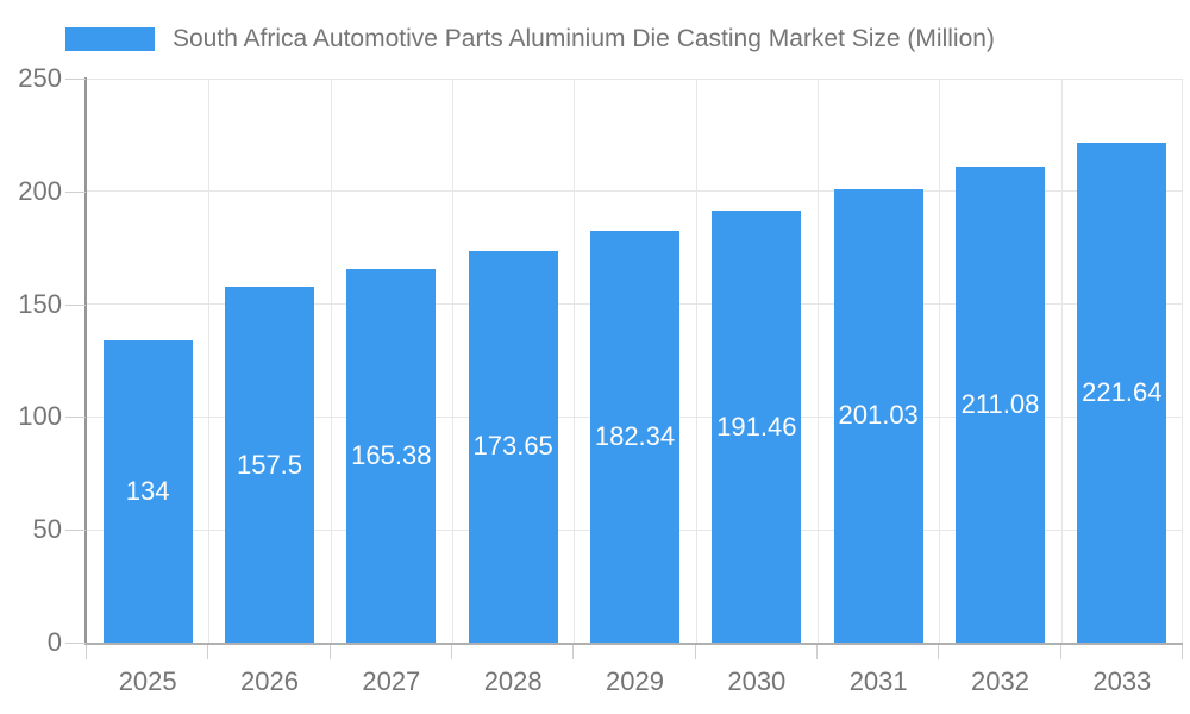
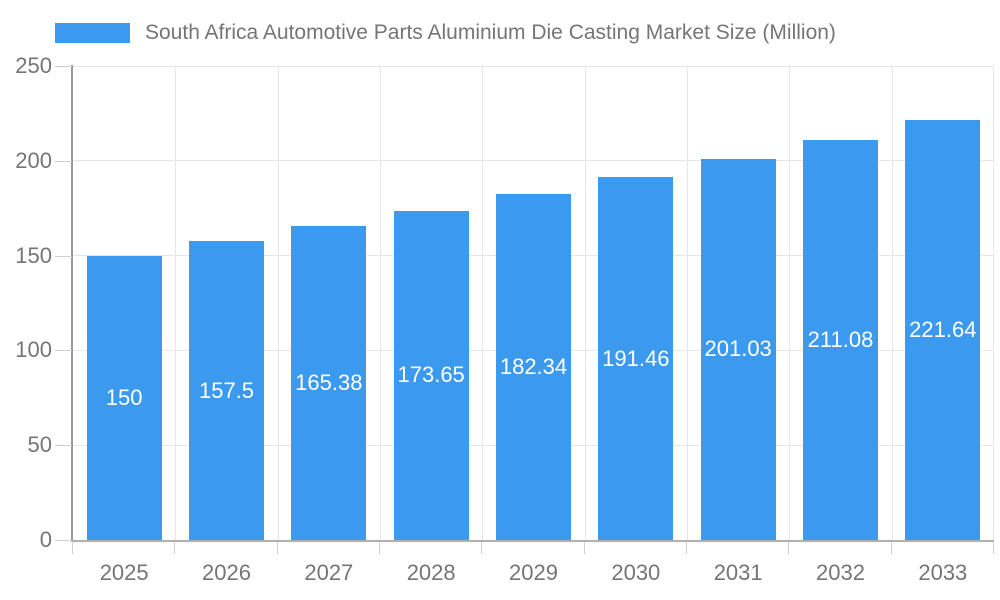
2025: 134 -> 150
